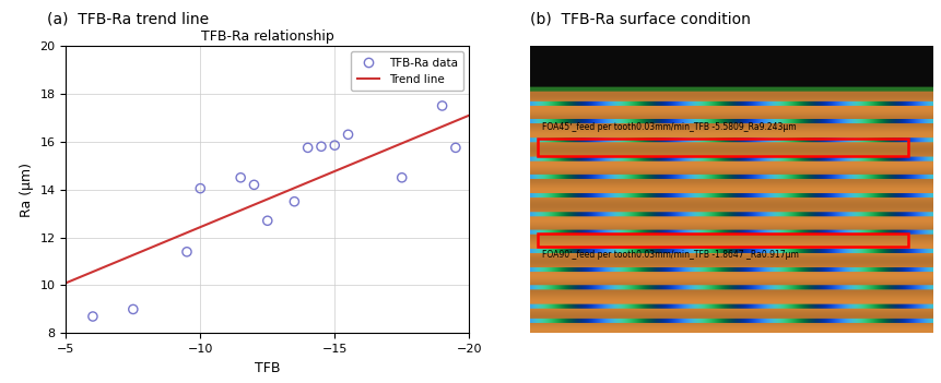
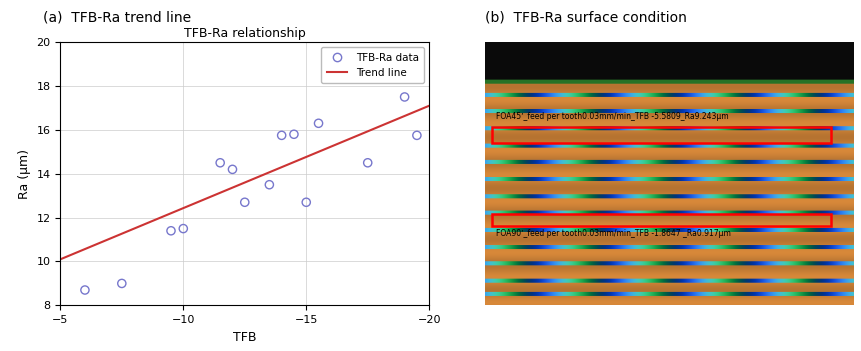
−10: 14.05 -> 11.50
−15: 15.85 -> 12.70
